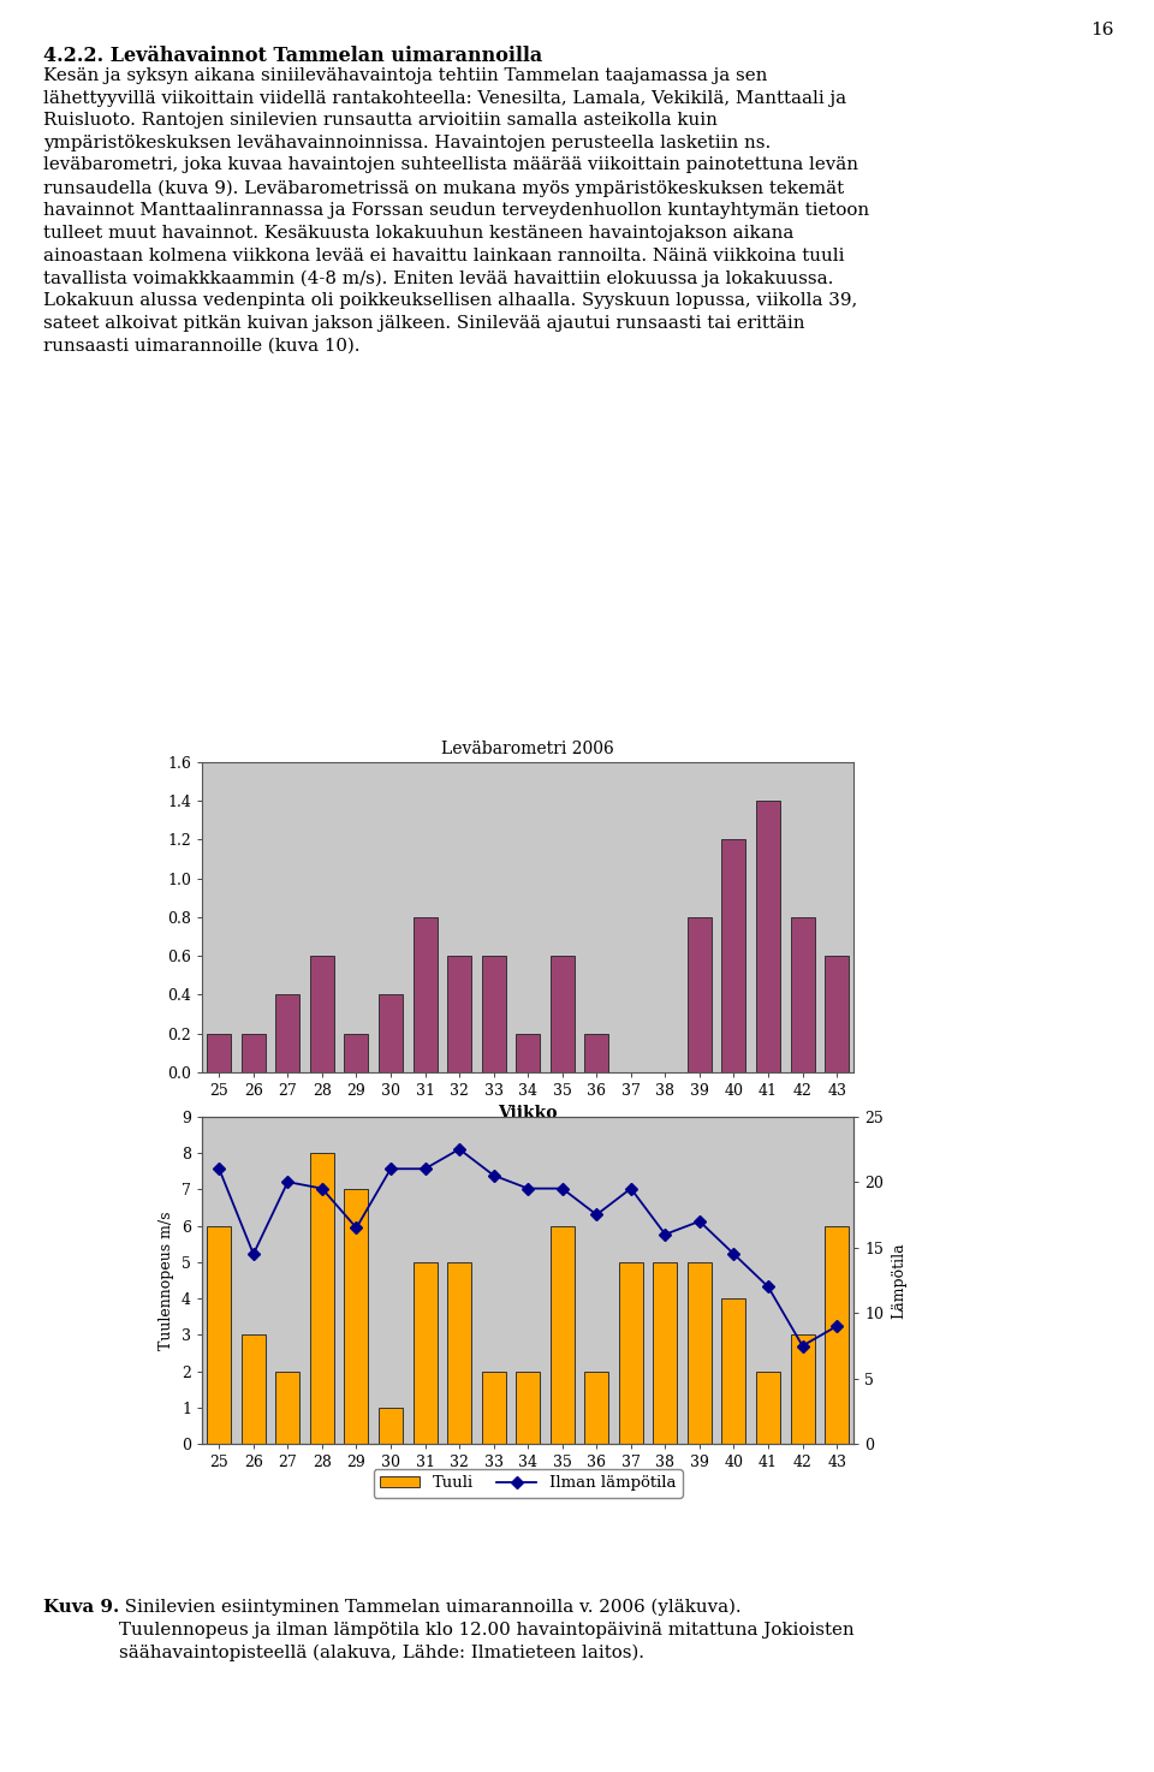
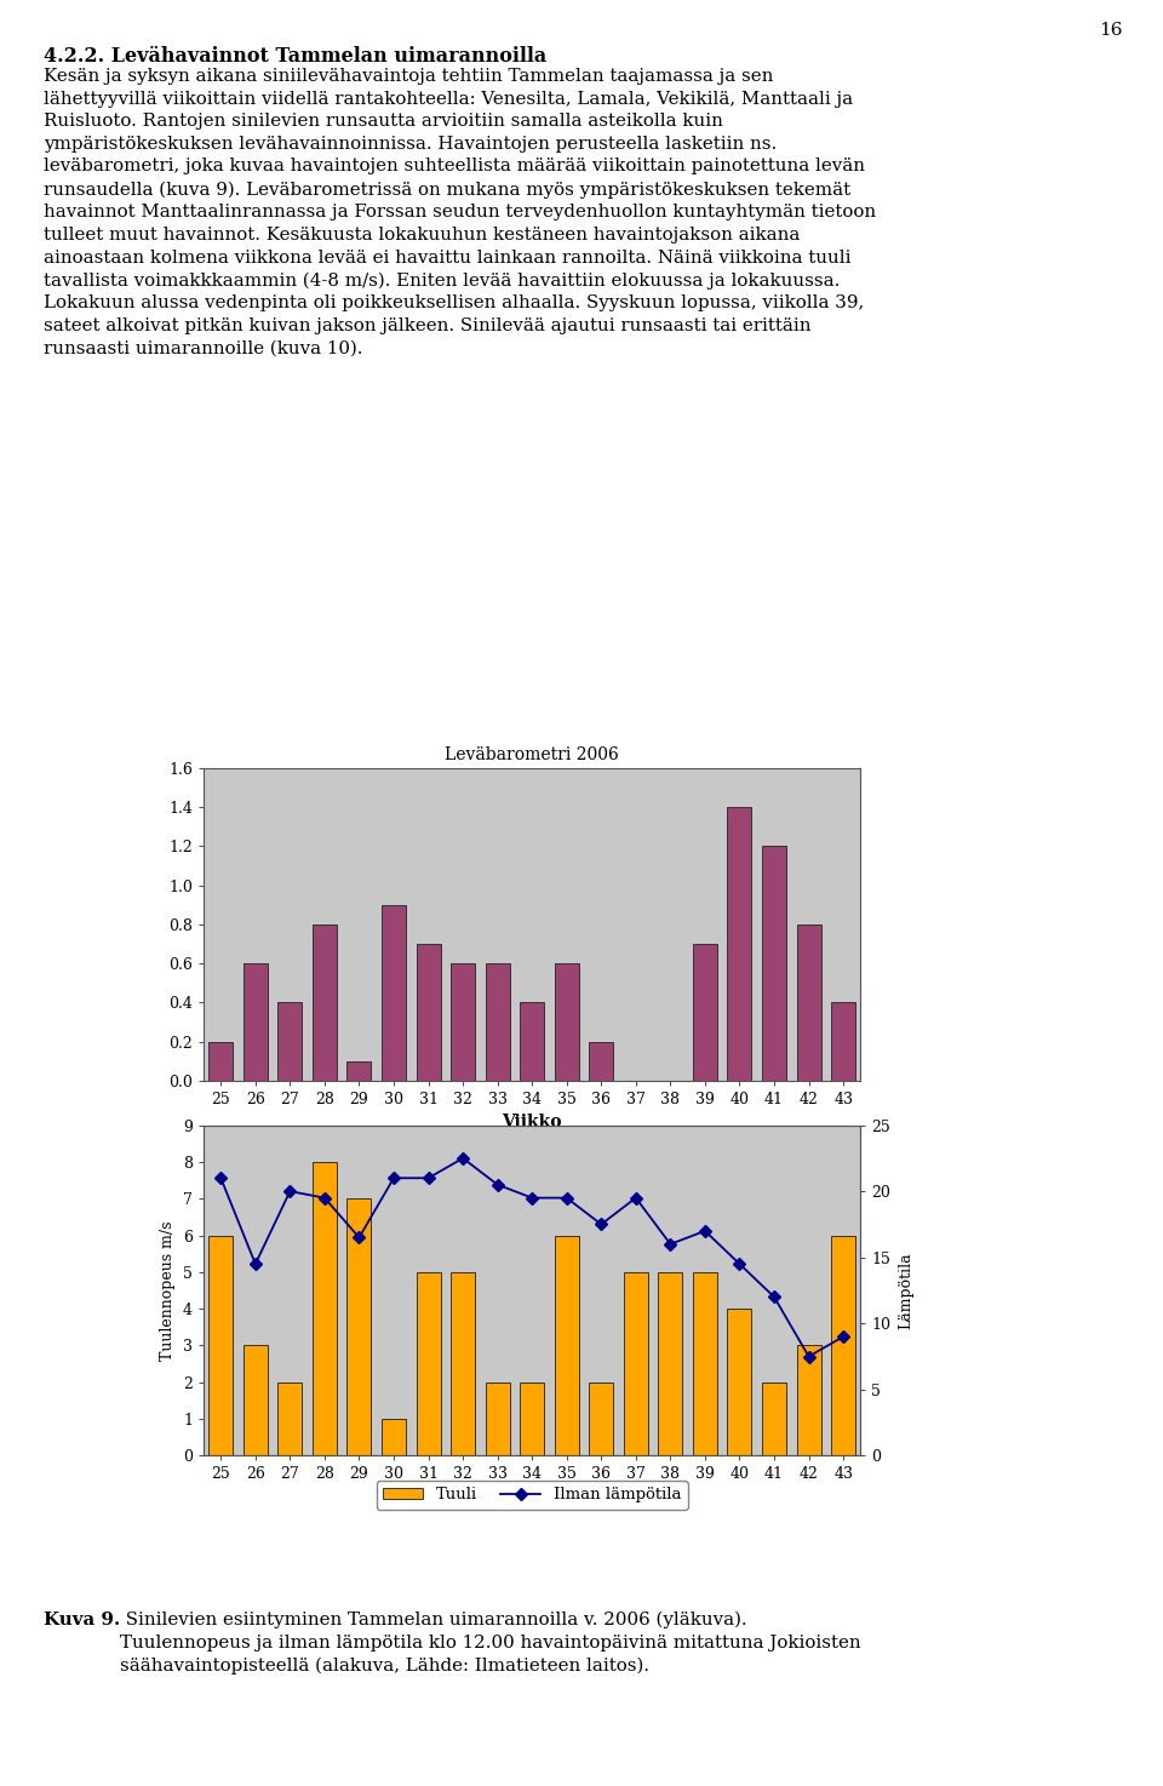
Leväbarometri 2006/26: 0.2 -> 0.6
Leväbarometri 2006/28: 0.6 -> 0.8
Leväbarometri 2006/29: 0.2 -> 0.1
Leväbarometri 2006/30: 0.4 -> 0.9
Leväbarometri 2006/31: 0.8 -> 0.7
Leväbarometri 2006/34: 0.2 -> 0.4
Leväbarometri 2006/39: 0.8 -> 0.7
Leväbarometri 2006/40: 1.2 -> 1.4
Leväbarometri 2006/41: 1.4 -> 1.2
Leväbarometri 2006/43: 0.6 -> 0.4
